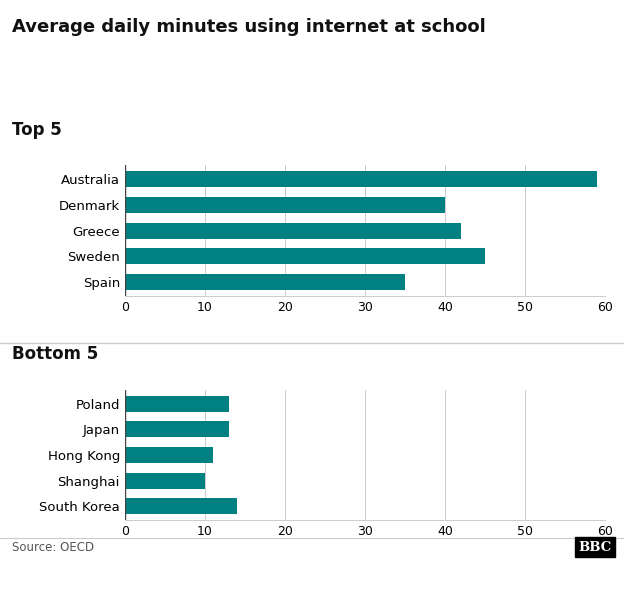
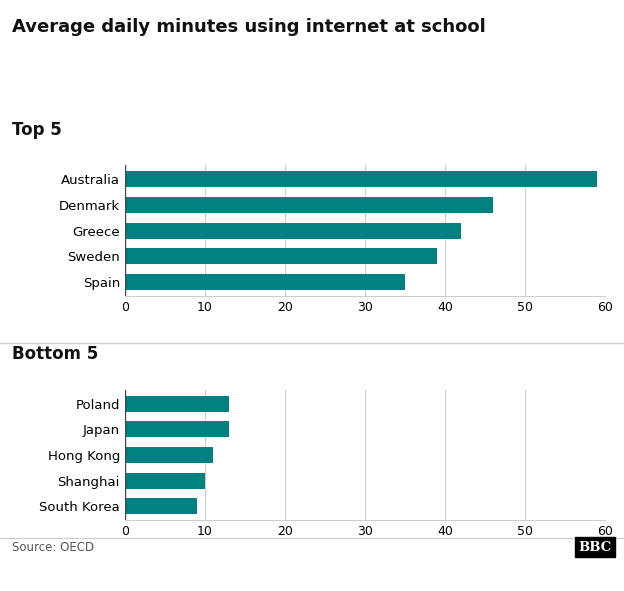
Denmark: 40 -> 46
Sweden: 45 -> 39
South Korea: 14 -> 9
